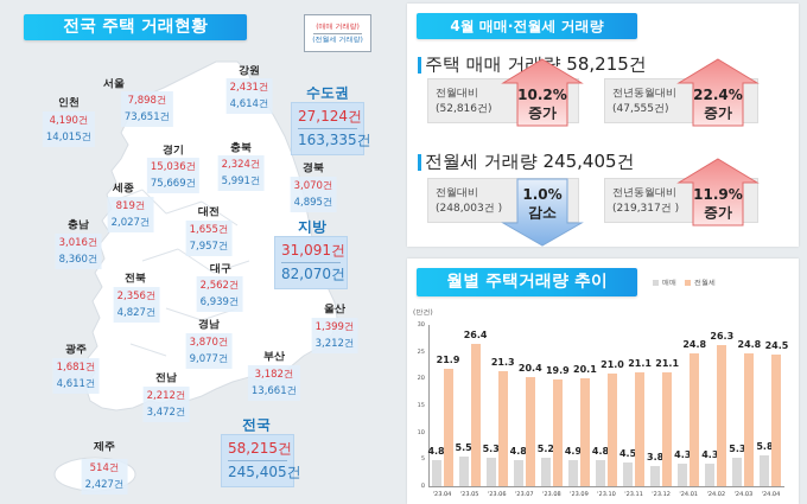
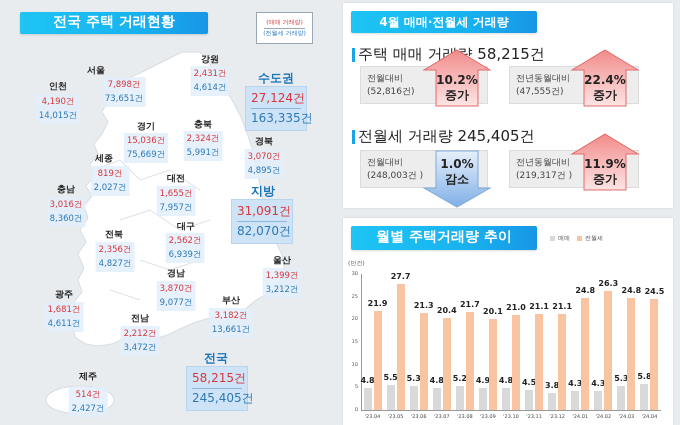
전월세/'23.05: 26.4 -> 27.7
전월세/'23.08: 19.9 -> 21.7
